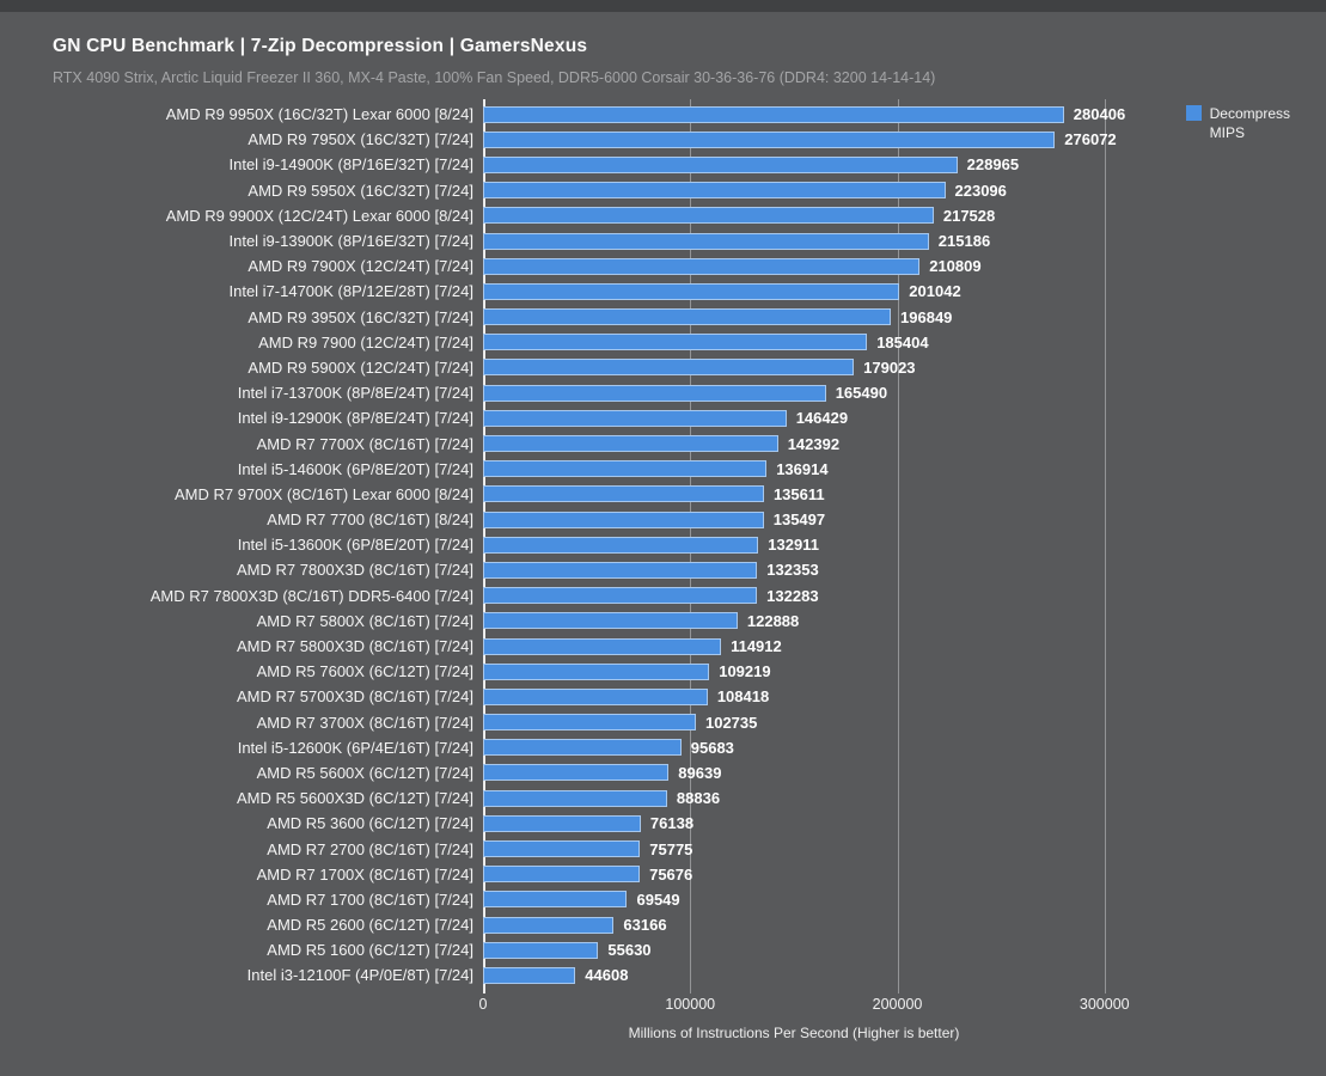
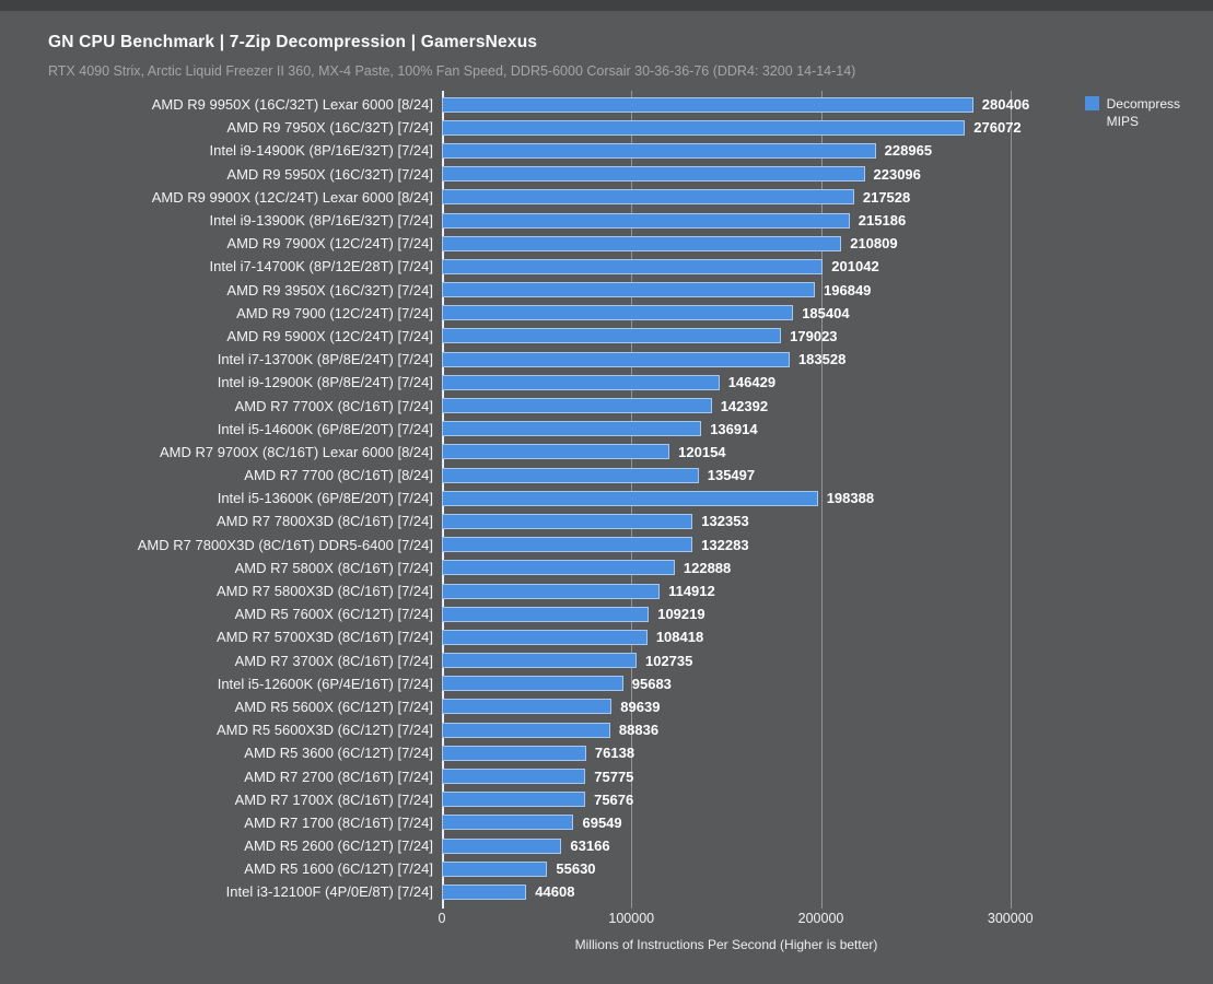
Intel i7-13700K (8P/8E/24T) [7/24]: 165490 -> 183528
AMD R7 9700X (8C/16T) Lexar 6000 [8/24]: 135611 -> 120154
Intel i5-13600K (6P/8E/20T) [7/24]: 132911 -> 198388
